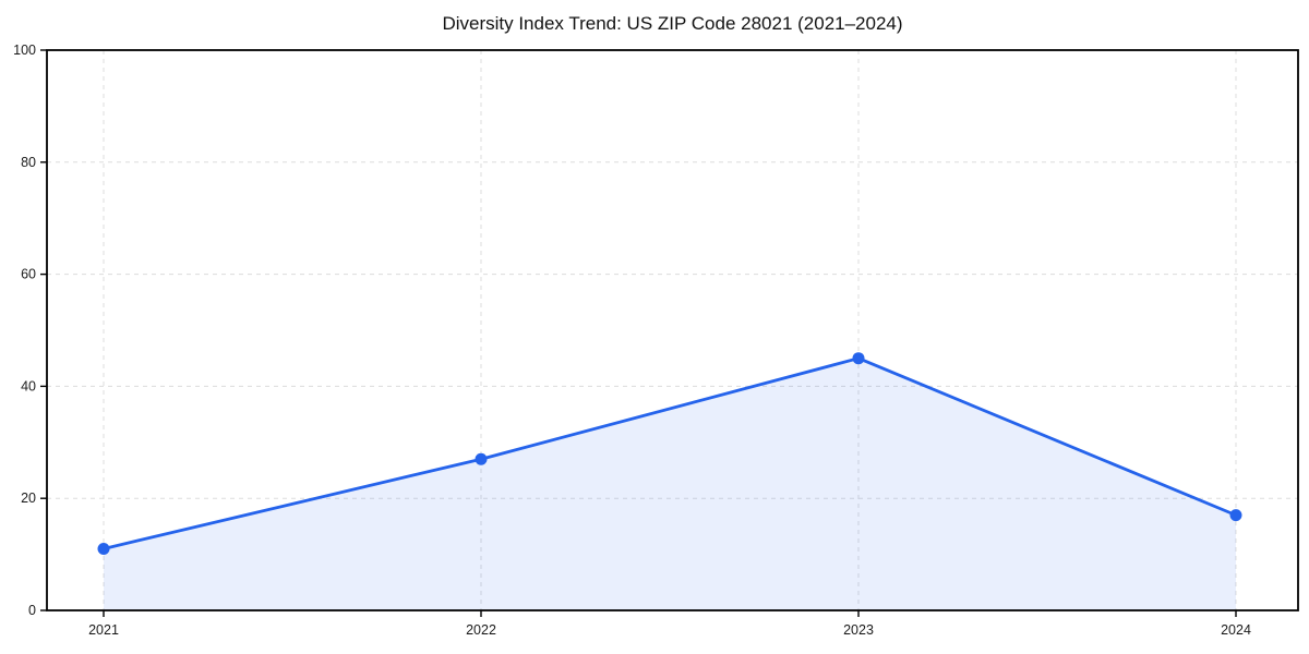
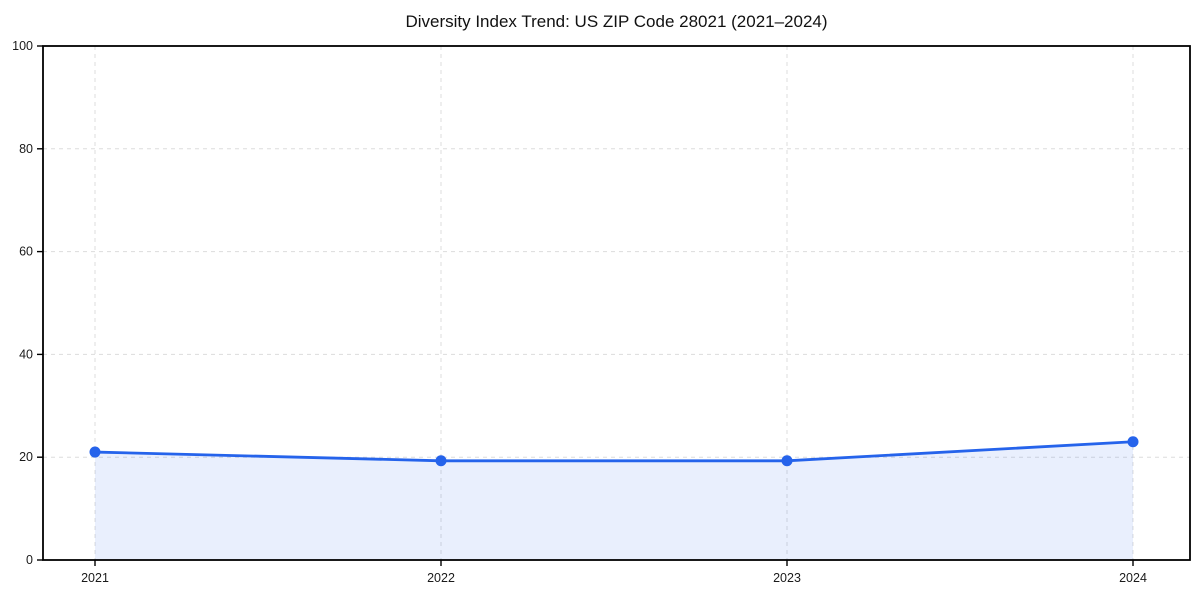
2021: 11 -> 21
2022: 27 -> 19
2023: 45 -> 19
2024: 17 -> 23
